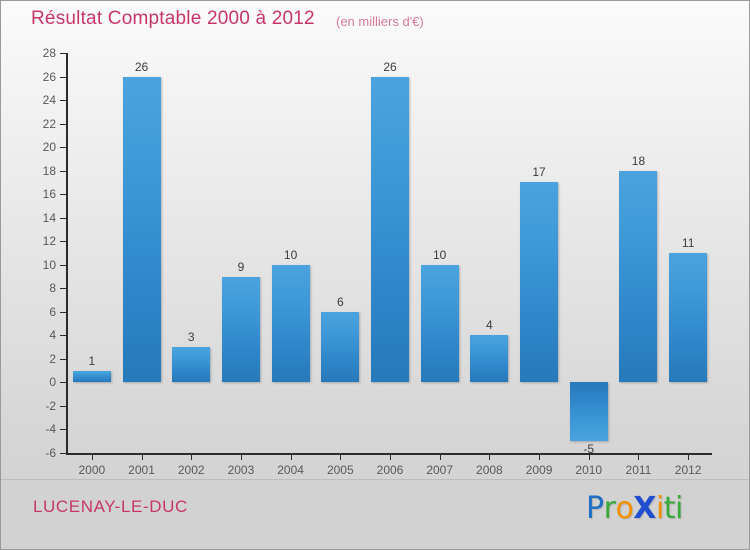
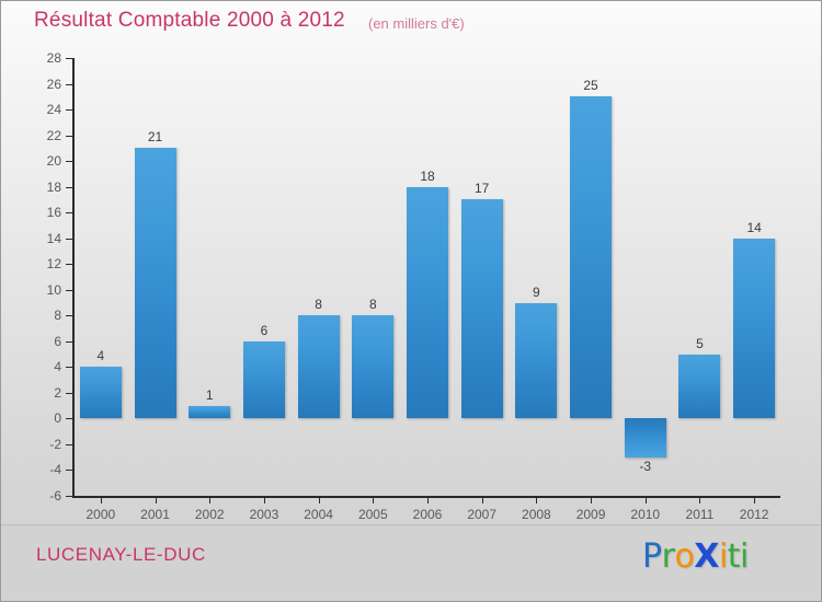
2000: 1 -> 4
2001: 26 -> 21
2002: 3 -> 1
2003: 9 -> 6
2004: 10 -> 8
2005: 6 -> 8
2006: 26 -> 18
2007: 10 -> 17
2008: 4 -> 9
2009: 17 -> 25
2010: -5 -> -3
2011: 18 -> 5
2012: 11 -> 14
